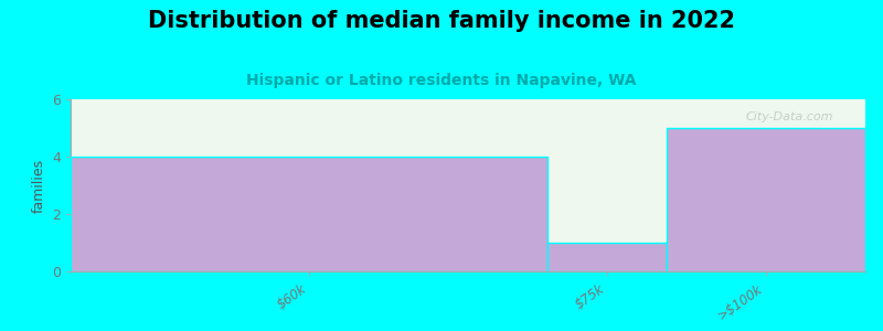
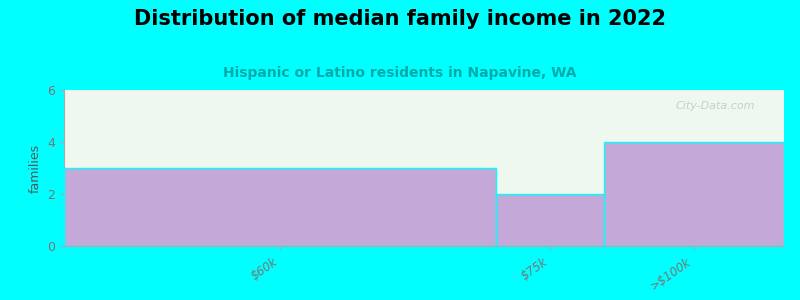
$60k: 4 -> 3
$75k: 1 -> 2
>$100k: 5 -> 4
